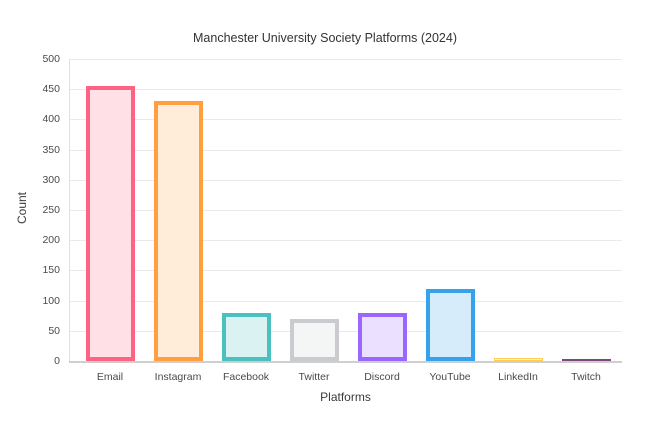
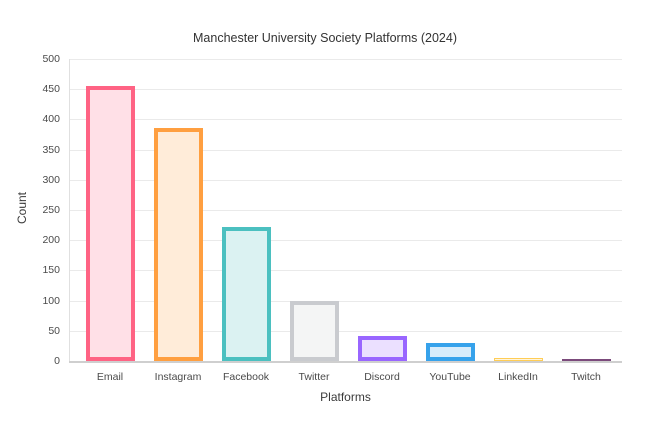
Instagram: 430 -> 380
Facebook: 80 -> 220
Twitter: 70 -> 100
Discord: 80 -> 40
YouTube: 120 -> 30
